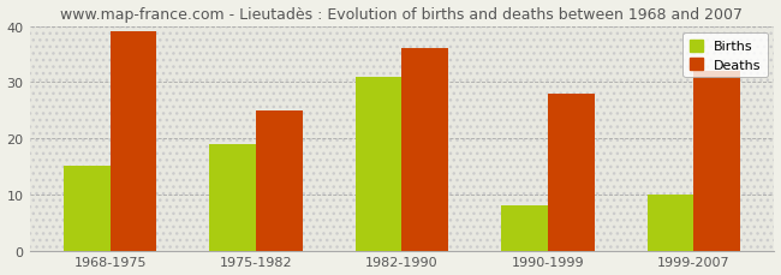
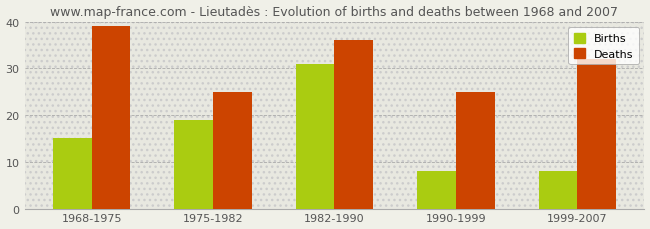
Deaths/1990-1999: 28 -> 25
Births/1999-2007: 10 -> 8
